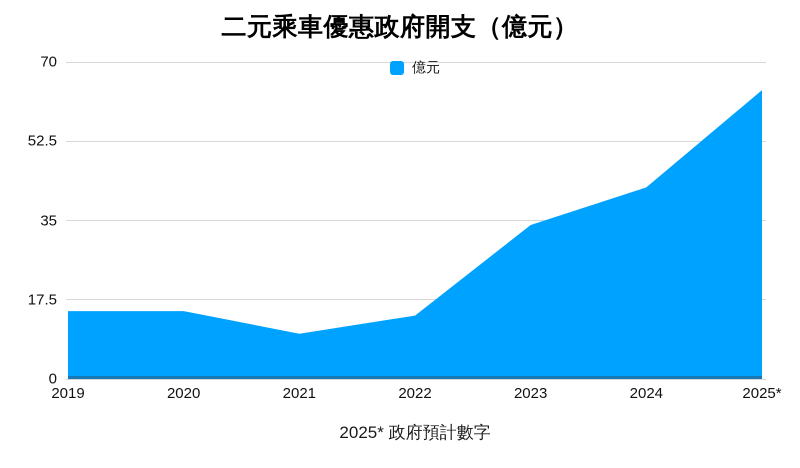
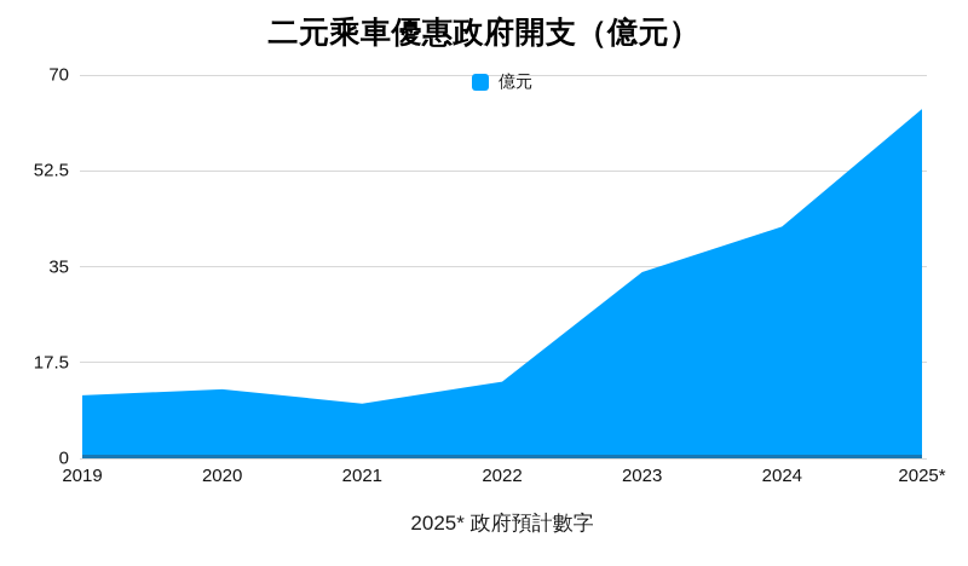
2019: 15 -> 12
2020: 15 -> 13
